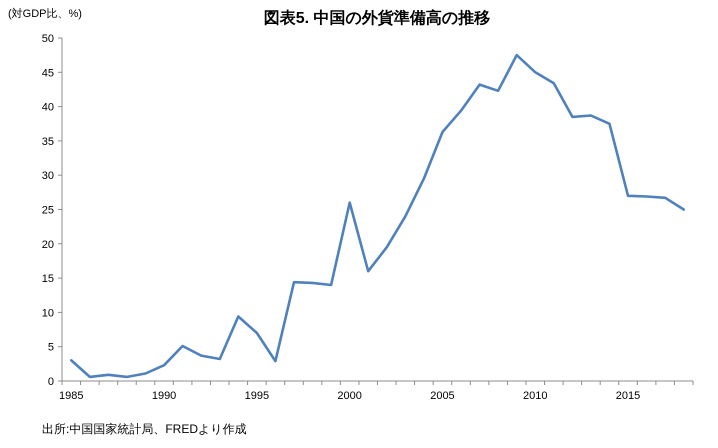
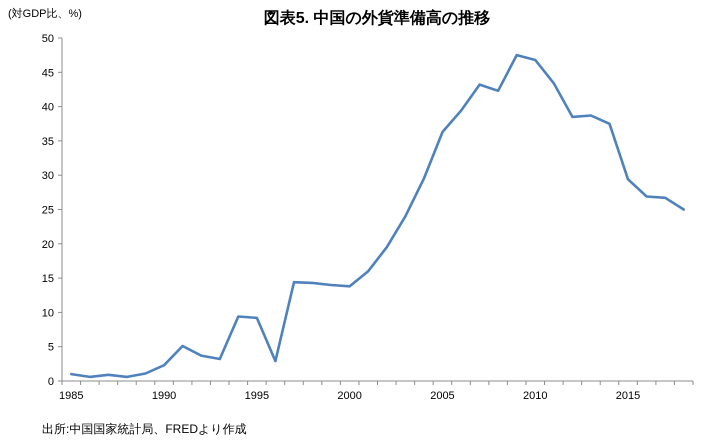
1985: 3 -> 1
1995: 7 -> 9
2000: 26 -> 14
2010: 45 -> 47
2015: 27 -> 29
